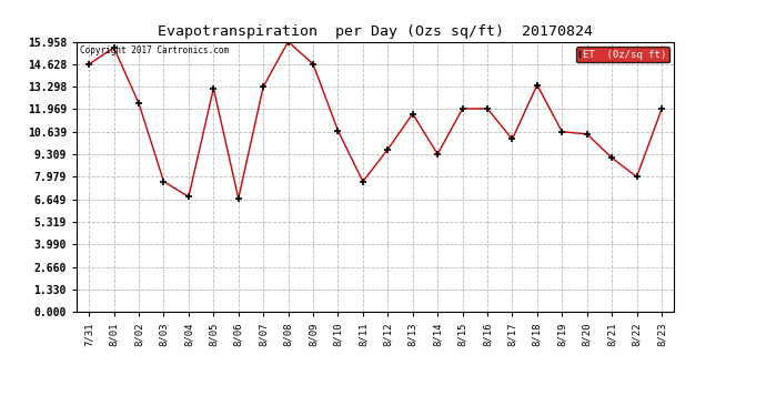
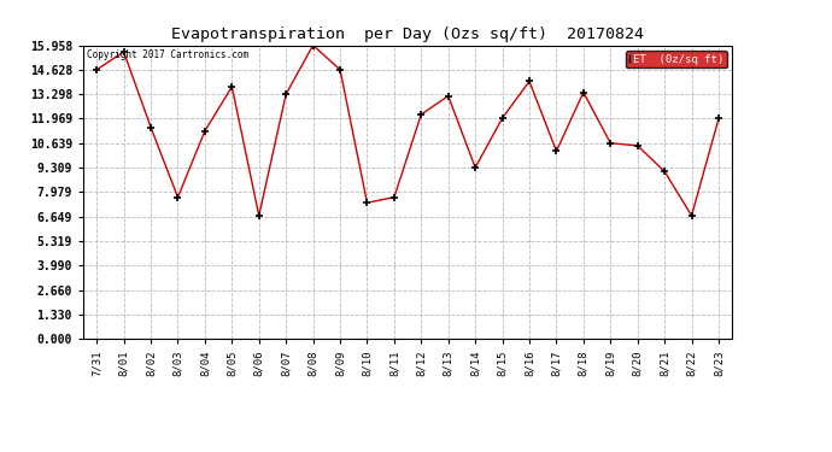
8/02: 12.3 -> 11.5
8/04: 6.8 -> 11.3
8/05: 13.2 -> 13.7
8/10: 10.7 -> 7.4
8/12: 9.6 -> 12.2
8/13: 11.7 -> 13.2
8/16: 12.0 -> 14.0
8/22: 8.0 -> 6.7
